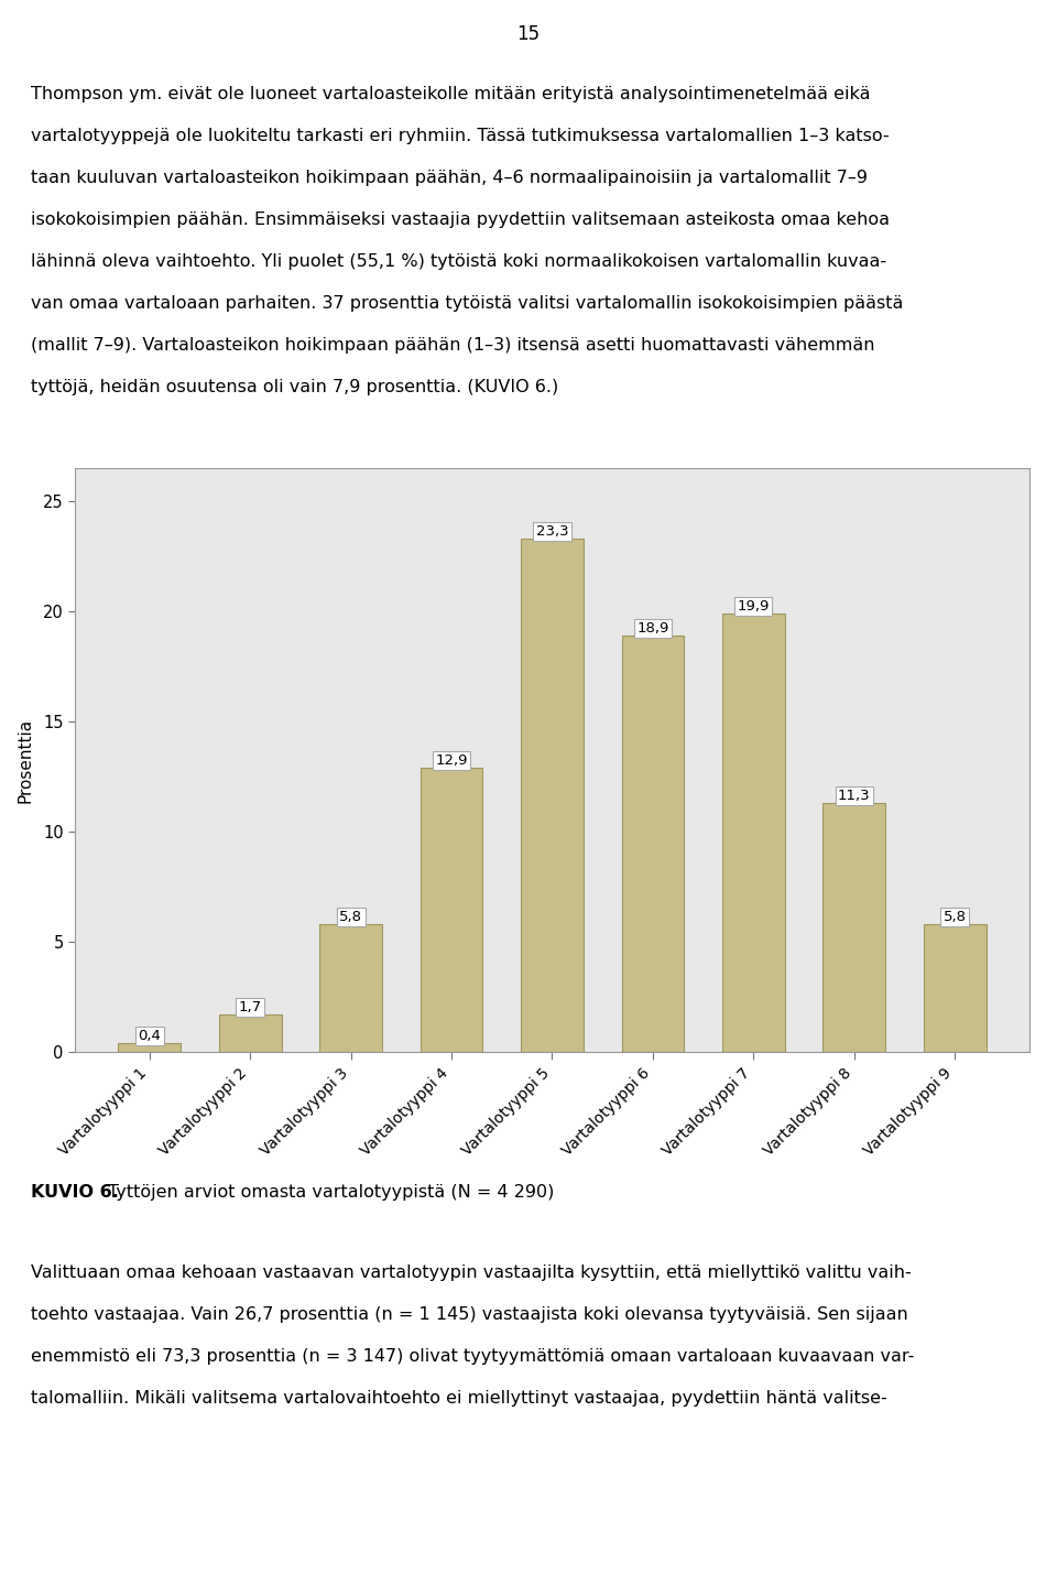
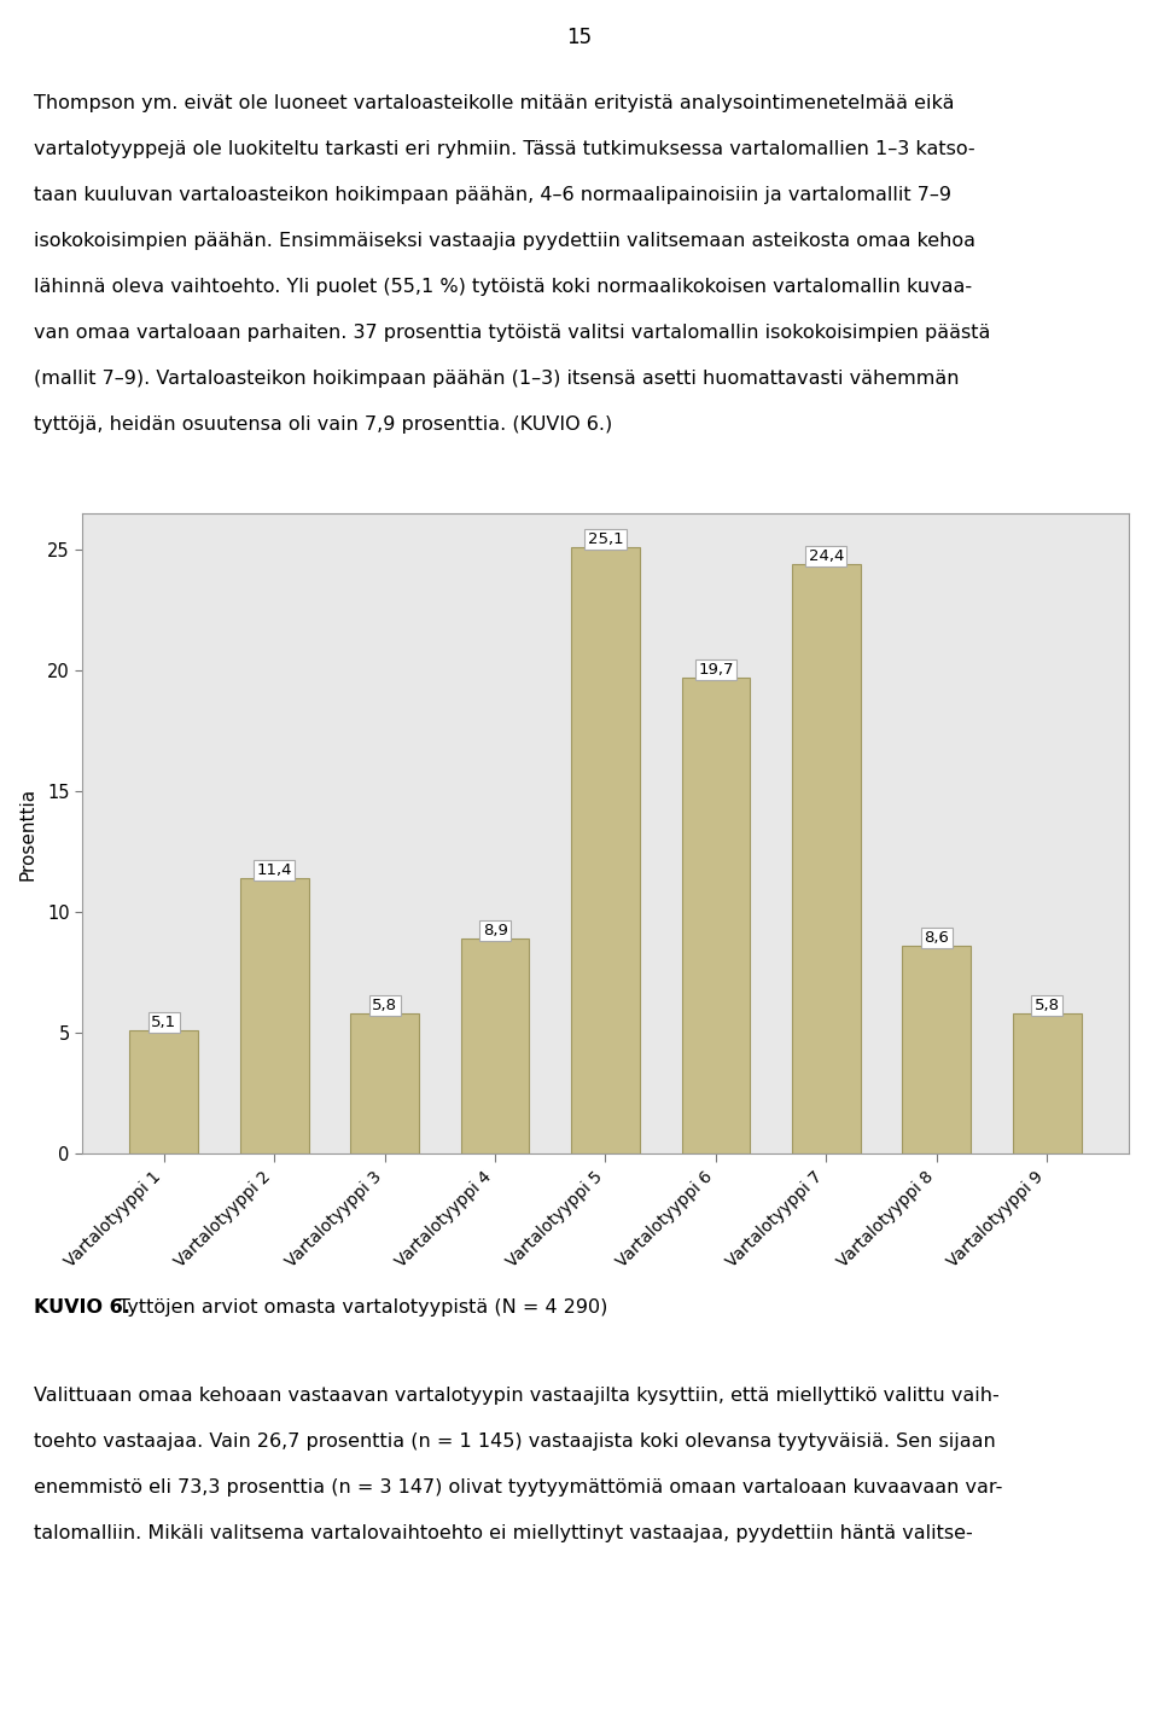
Vartalotyyppi 1: 0,4 -> 5,1
Vartalotyyppi 2: 1,7 -> 11,4
Vartalotyyppi 4: 12,9 -> 8,9
Vartalotyyppi 5: 23,3 -> 25,1
Vartalotyyppi 6: 18,9 -> 19,7
Vartalotyyppi 7: 19,9 -> 24,4
Vartalotyyppi 8: 11,3 -> 8,6
